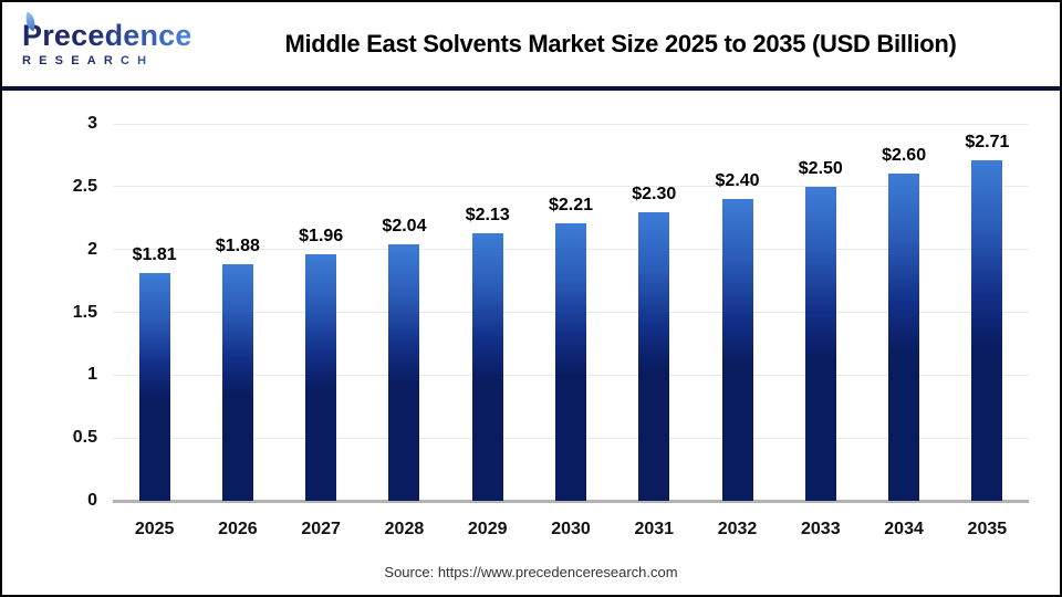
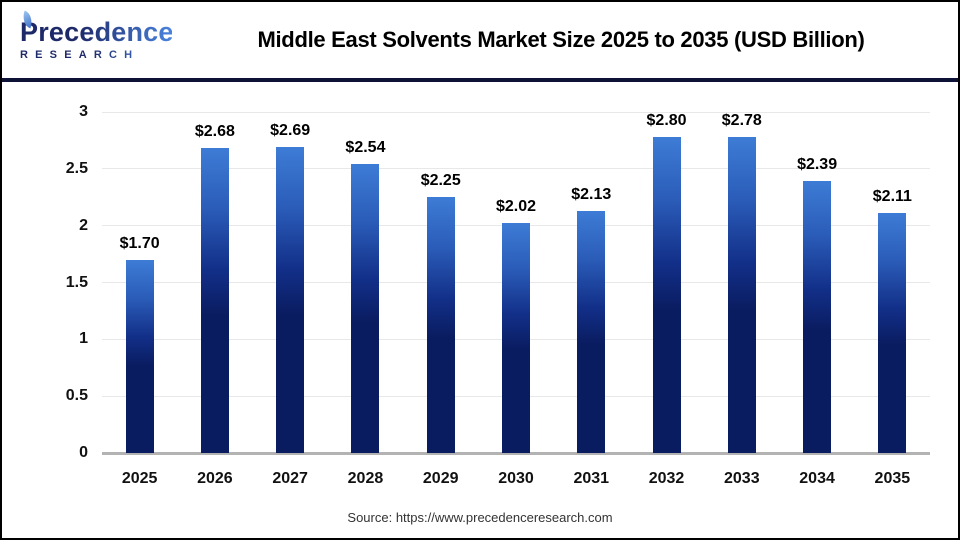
2025: $1.81 -> $1.70
2026: $1.88 -> $2.68
2027: $1.96 -> $2.69
2028: $2.04 -> $2.54
2029: $2.13 -> $2.25
2030: $2.21 -> $2.02
2031: $2.30 -> $2.13
2032: $2.40 -> $2.80
2033: $2.50 -> $2.78
2034: $2.60 -> $2.39
2035: $2.71 -> $2.11
